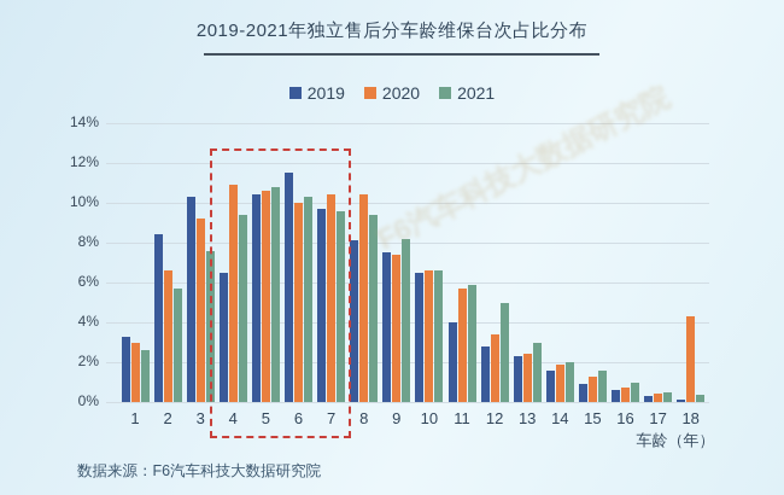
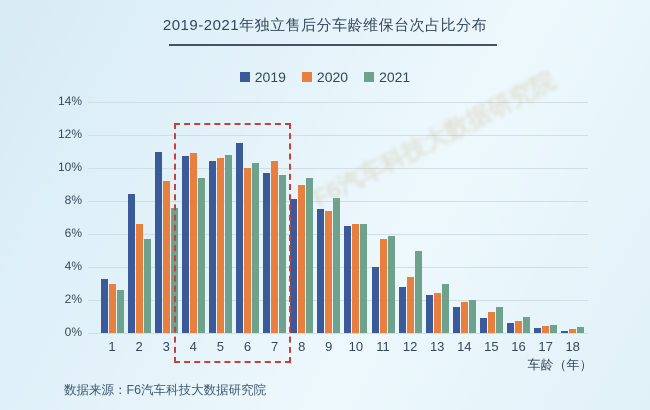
2019/3: 10.3% -> 11.0%
2019/4: 6.5% -> 10.7%
2020/8: 10.4% -> 9.0%
2020/18: 4.3% -> 0.2%
